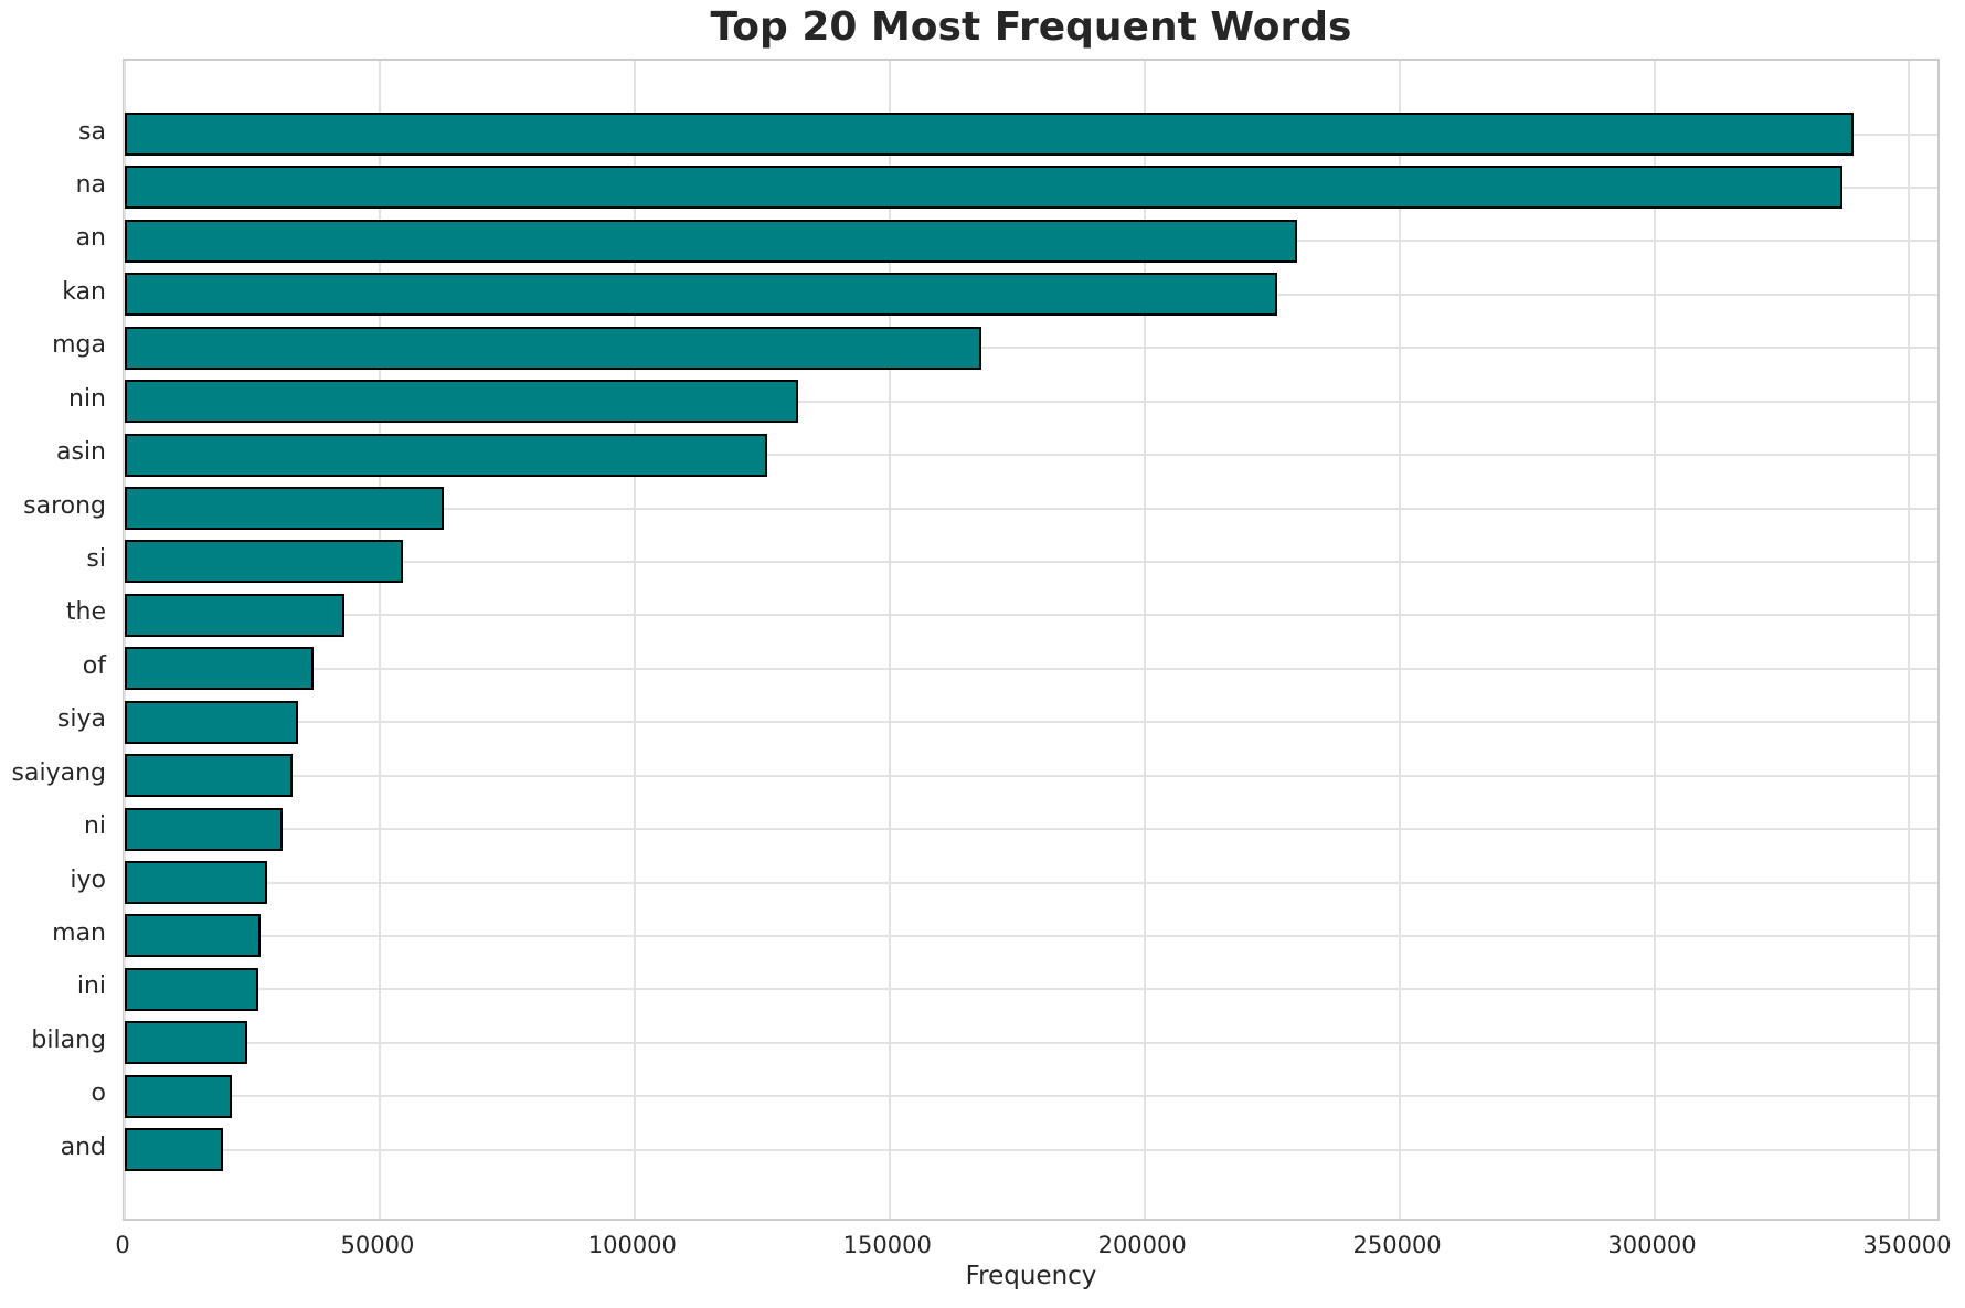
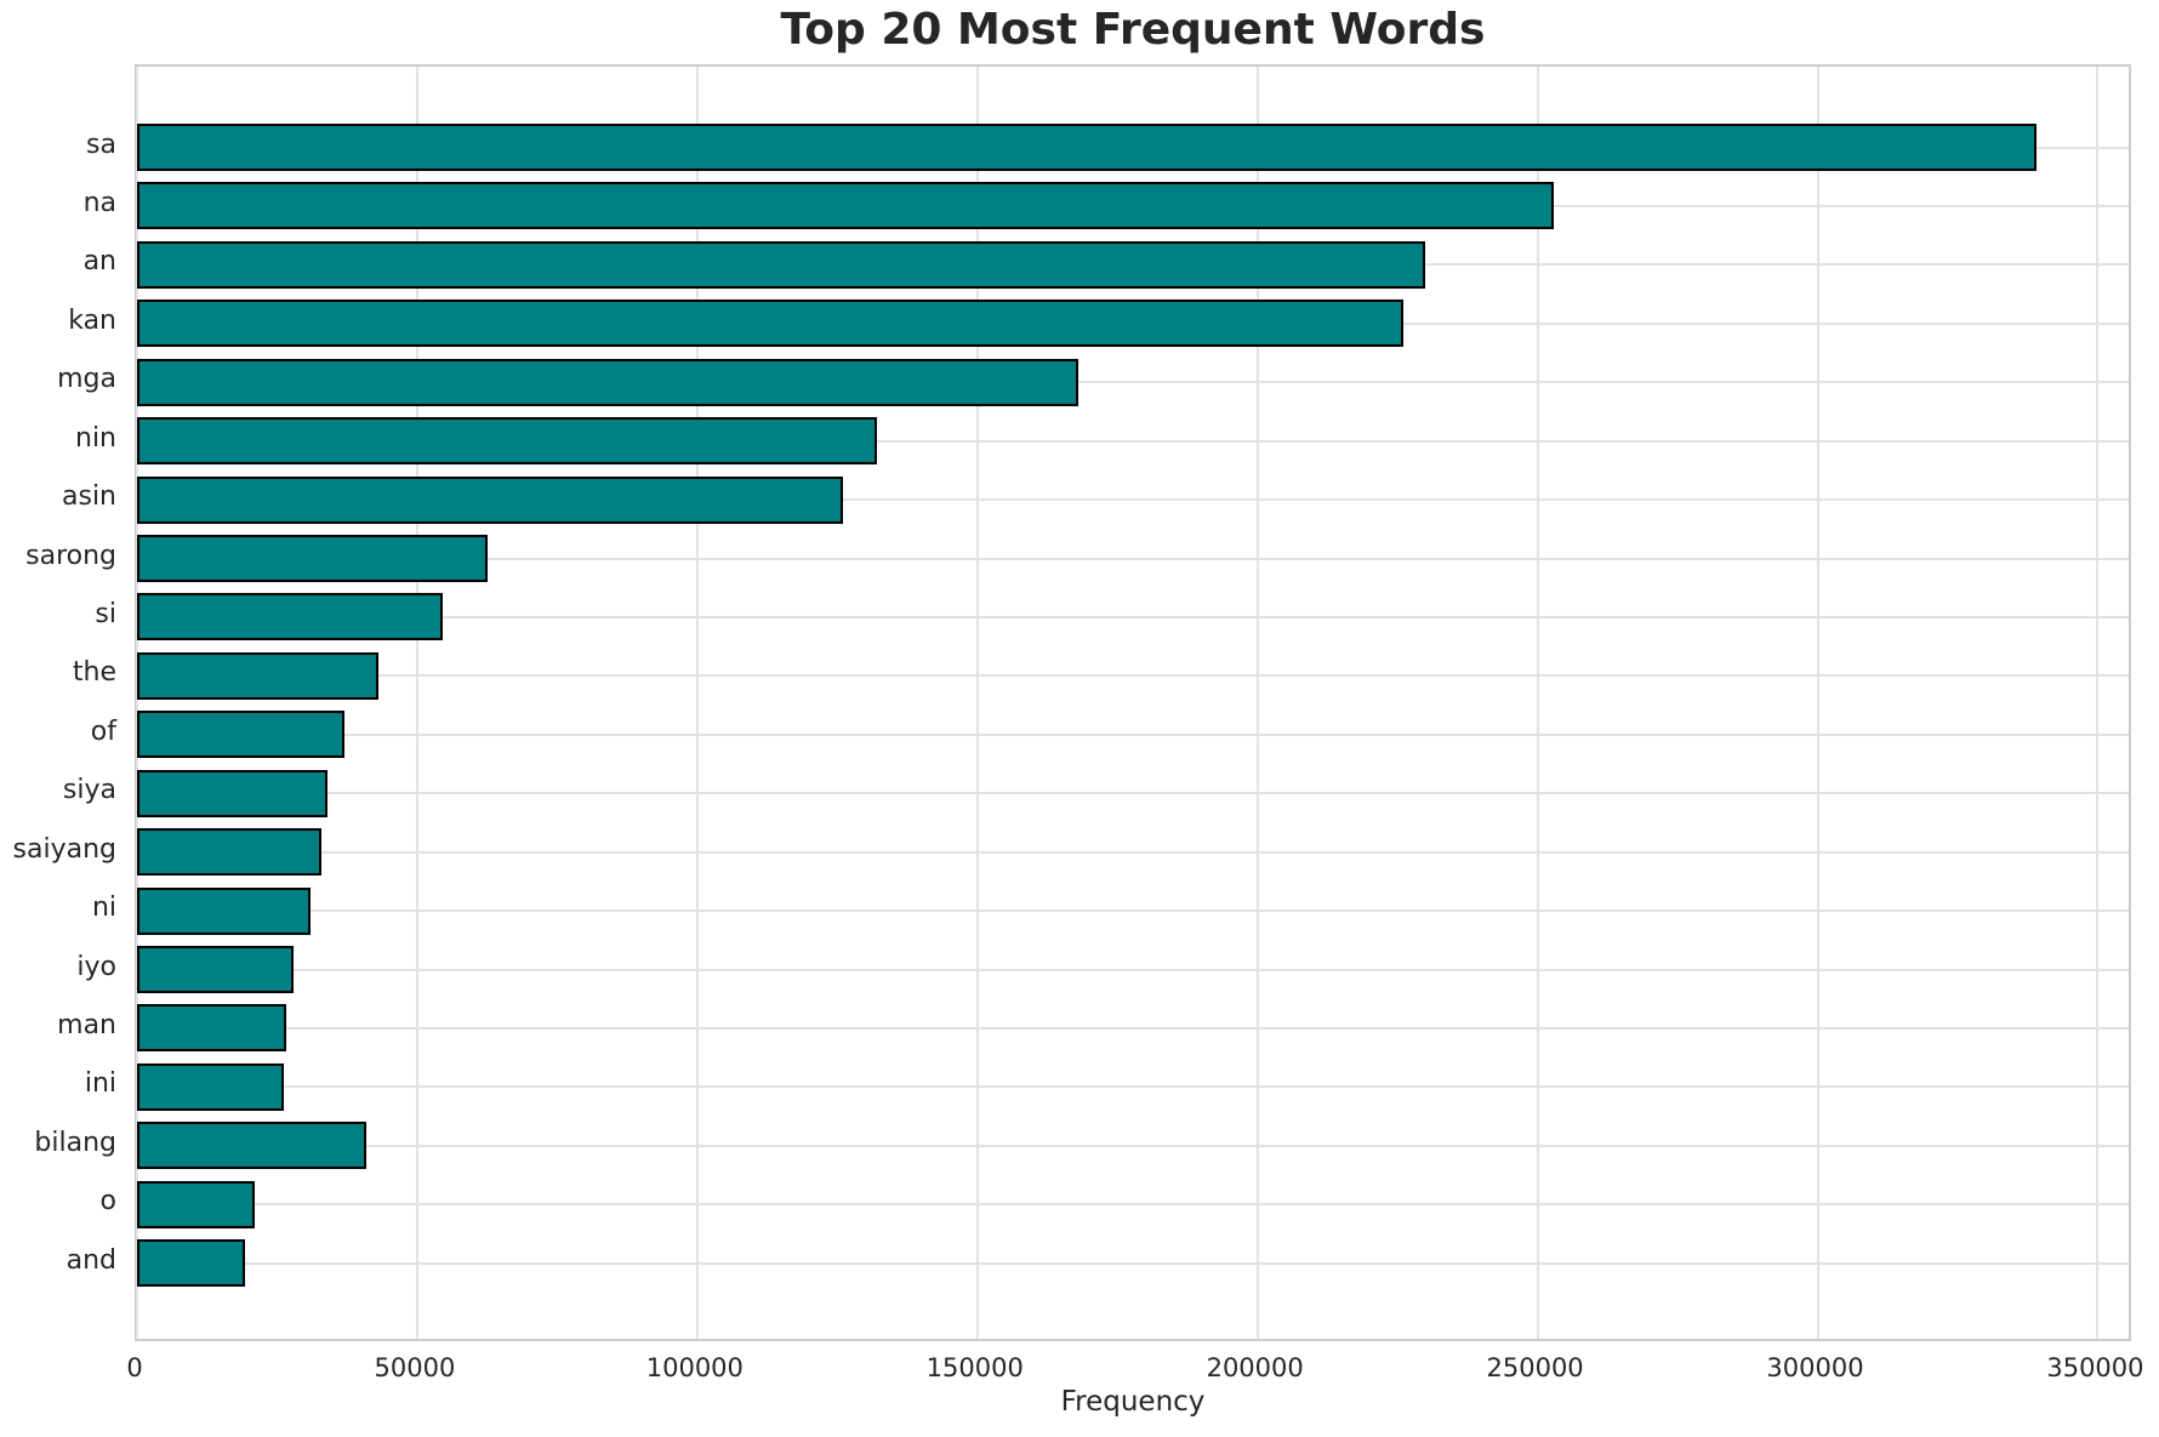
na: 337000 -> 253000
bilang: 24000 -> 41000
